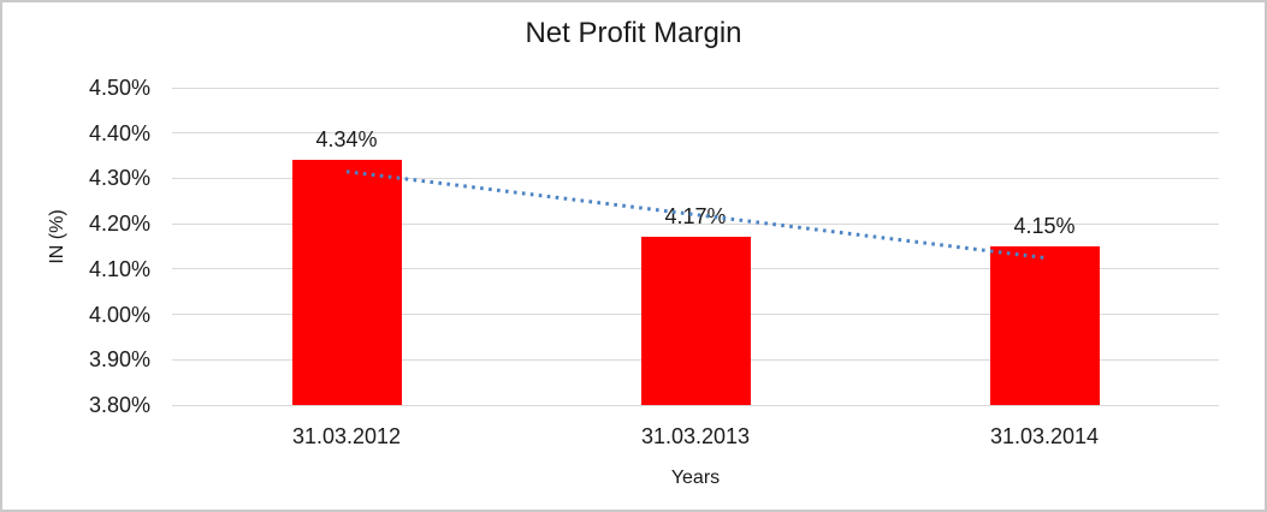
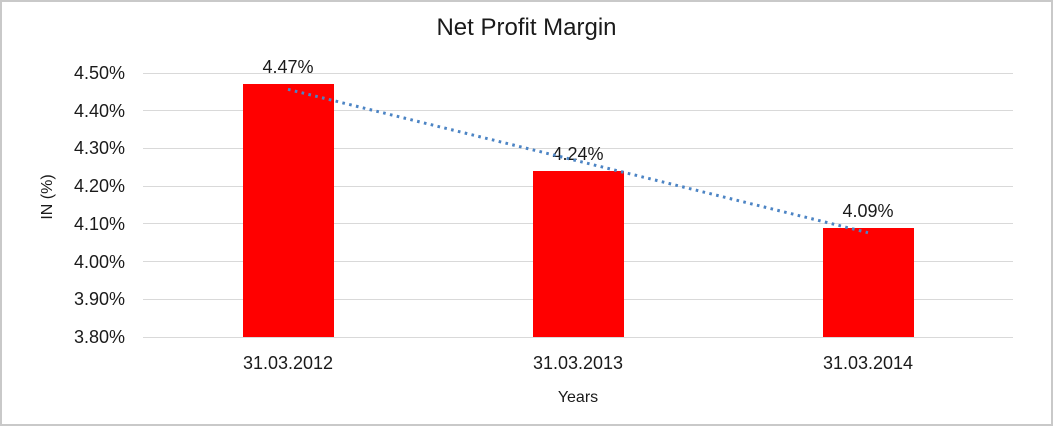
31.03.2012: 4.34% -> 4.47%
31.03.2013: 4.17% -> 4.24%
31.03.2014: 4.15% -> 4.09%
